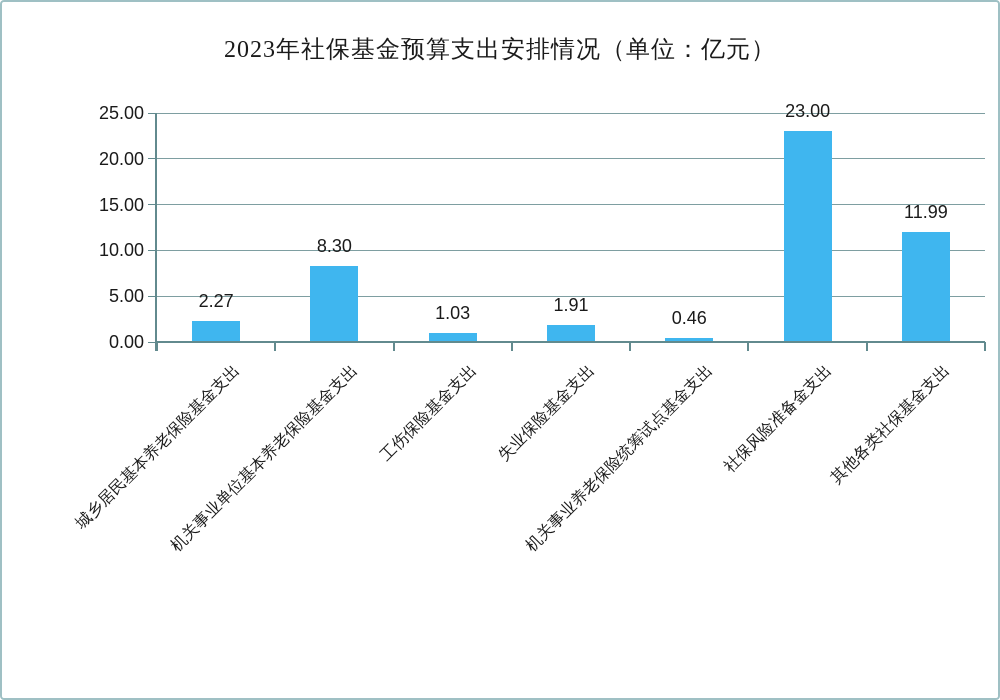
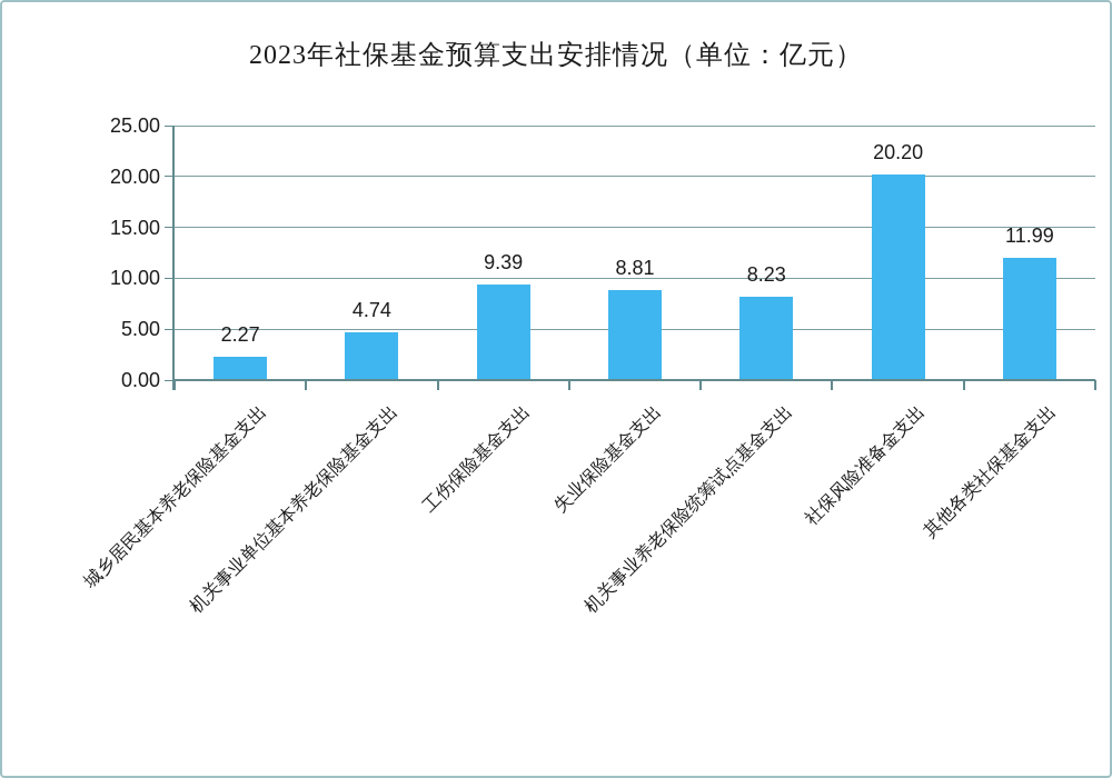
机关事业单位基本养老保险基金支出: 8.30 -> 4.74
工伤保险基金支出: 1.03 -> 9.39
失业保险基金支出: 1.91 -> 8.81
机关事业养老保险统筹试点基金支出: 0.46 -> 8.23
社保风险准备金支出: 23.00 -> 20.20
